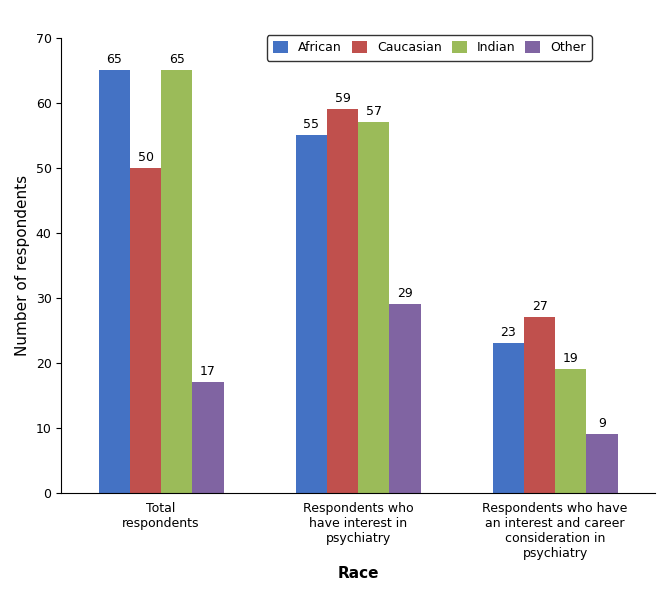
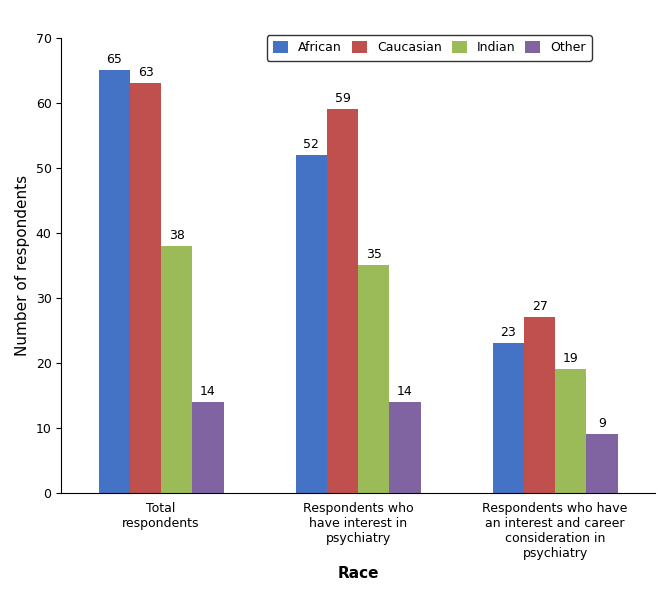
Caucasian/Total respondents: 50 -> 63
Indian/Total respondents: 65 -> 38
Other/Total respondents: 17 -> 14
African/Respondents who have interest in psychiatry: 55 -> 52
Indian/Respondents who have interest in psychiatry: 57 -> 35
Other/Respondents who have interest in psychiatry: 29 -> 14
